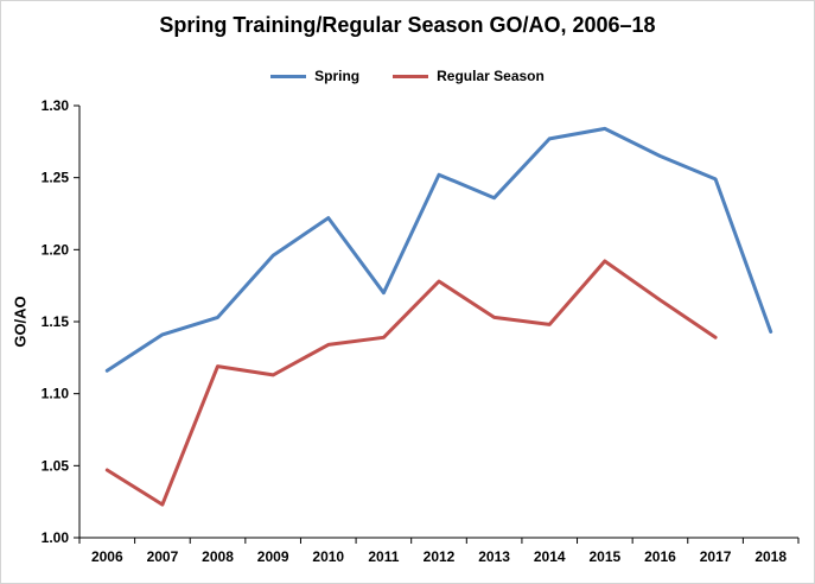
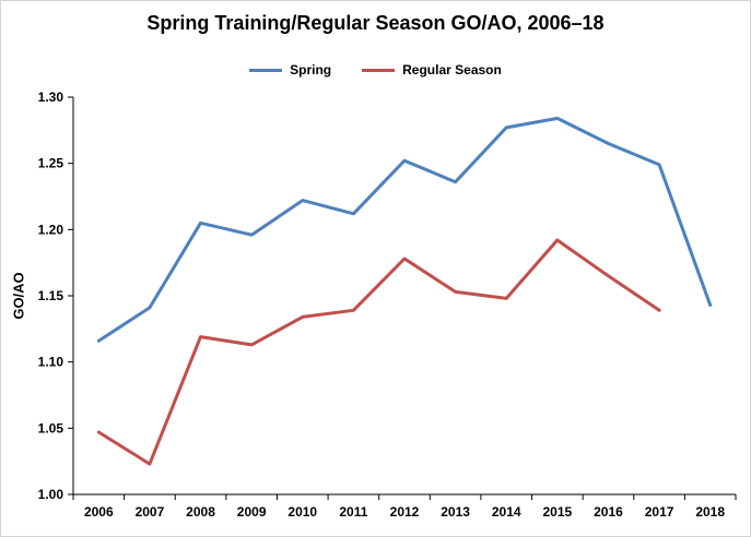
Spring/2008: 1.153 -> 1.205
Spring/2011: 1.170 -> 1.212
